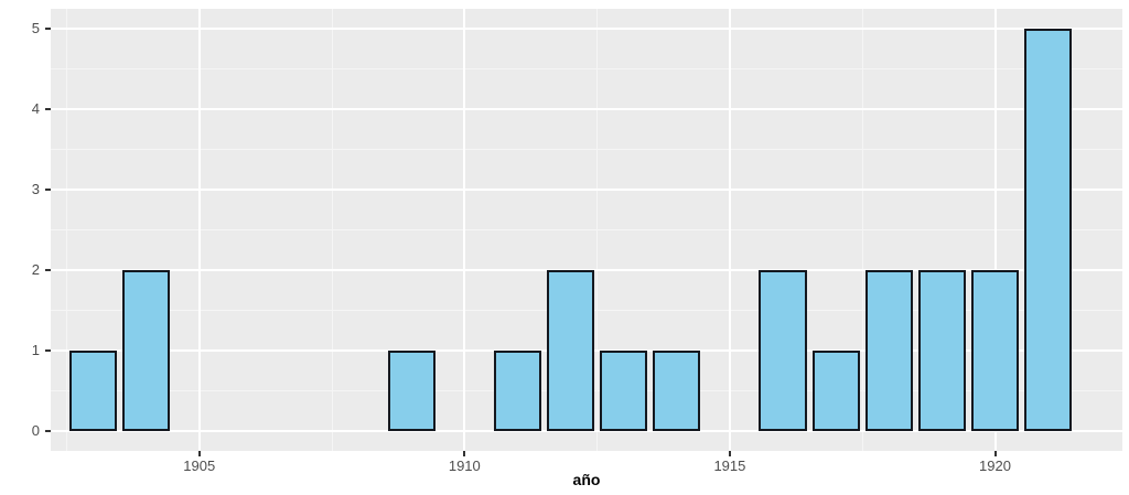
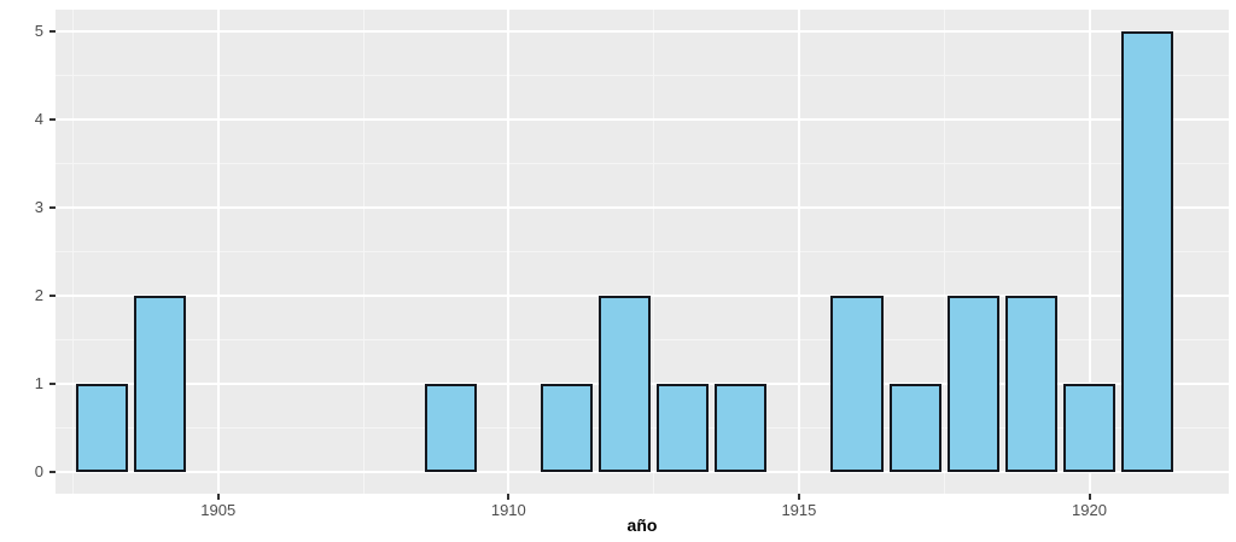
1920: 2 -> 1
